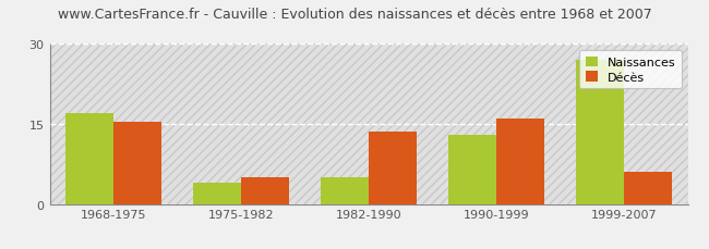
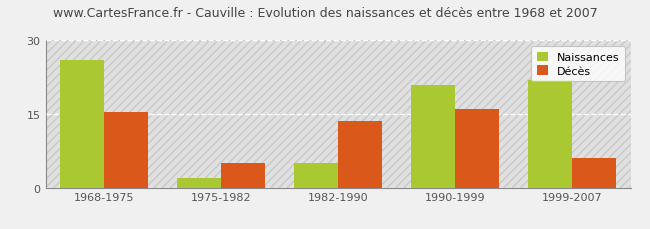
Naissances/1968-1975: 17 -> 26
Naissances/1975-1982: 4 -> 2
Naissances/1990-1999: 13 -> 21
Naissances/1999-2007: 27 -> 22
